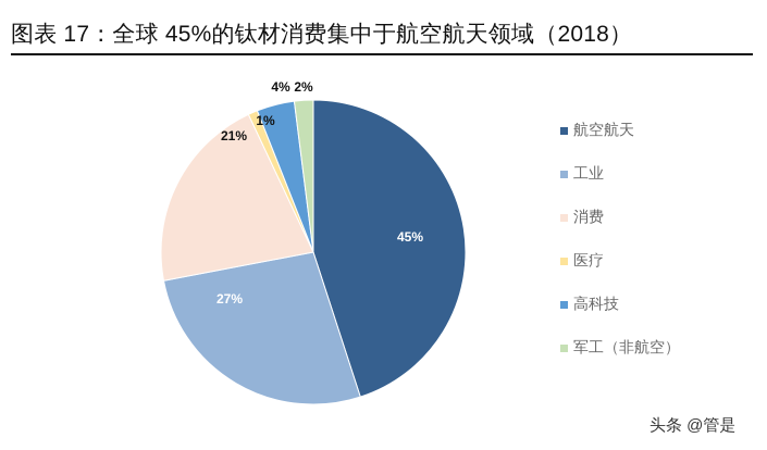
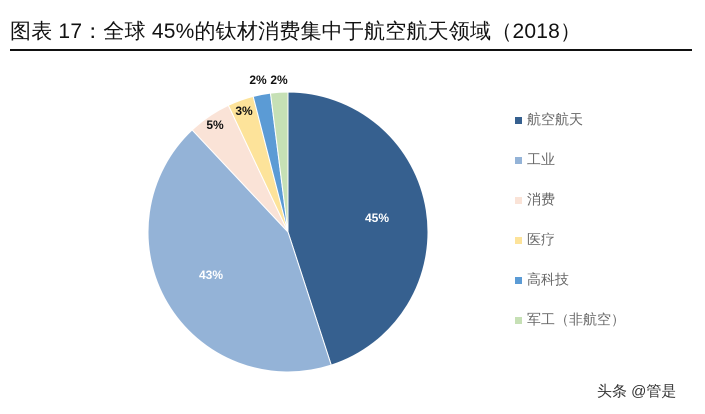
工业: 27% -> 43%
消费: 21% -> 5%
医疗: 1% -> 3%
高科技: 4% -> 2%
